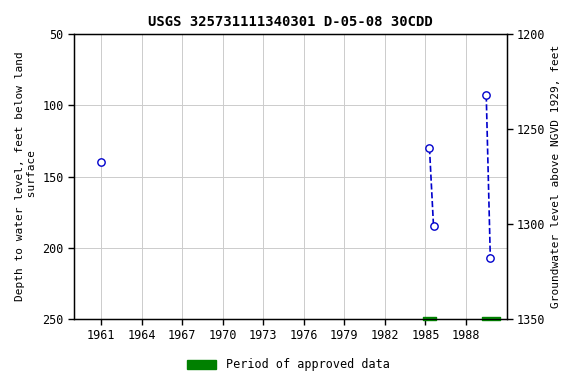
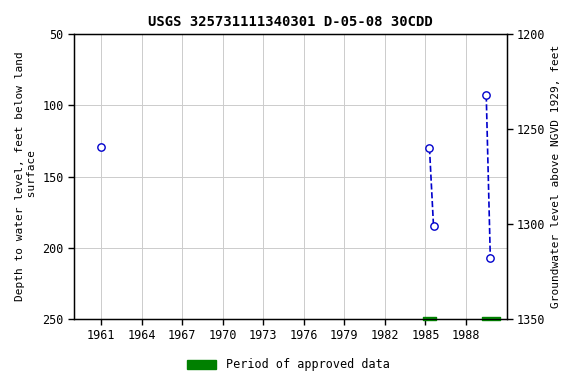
1961: 140 -> 129
